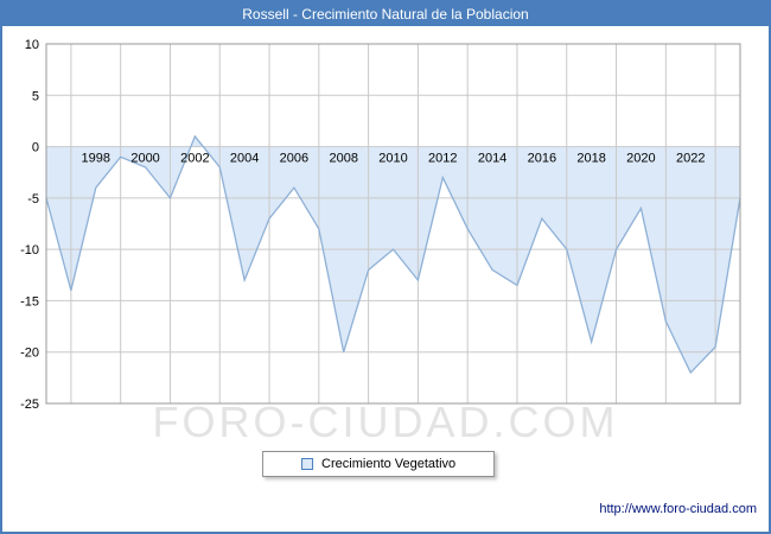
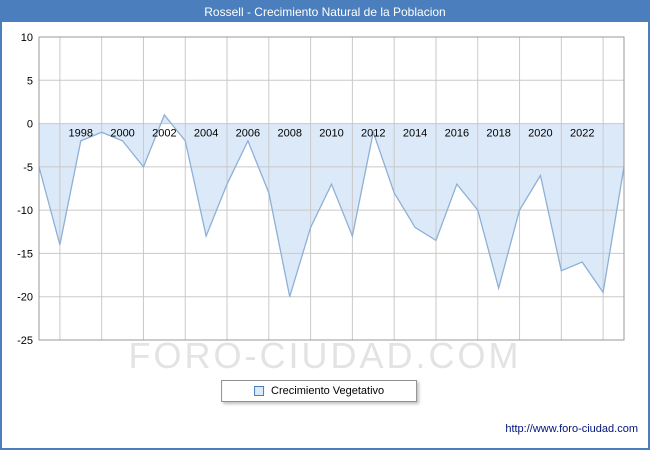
1998: -4 -> -2
2006: -4 -> -2
2010: -10 -> -7
2012: -3 -> -1
2022: -22 -> -16
